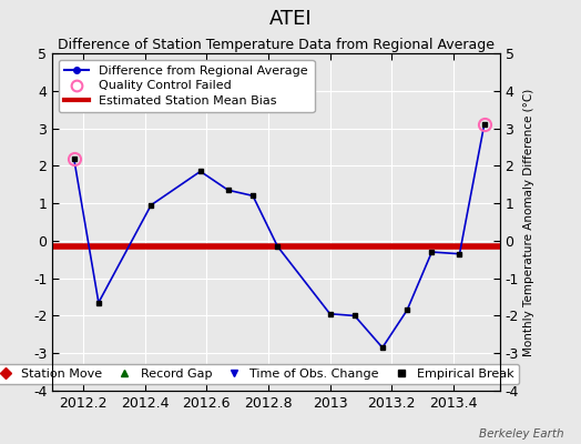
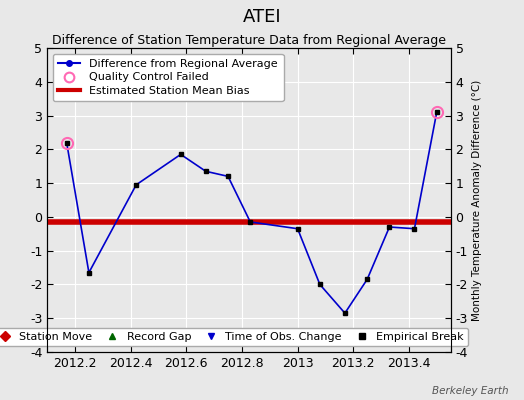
2013: -1.95 -> -0.35
